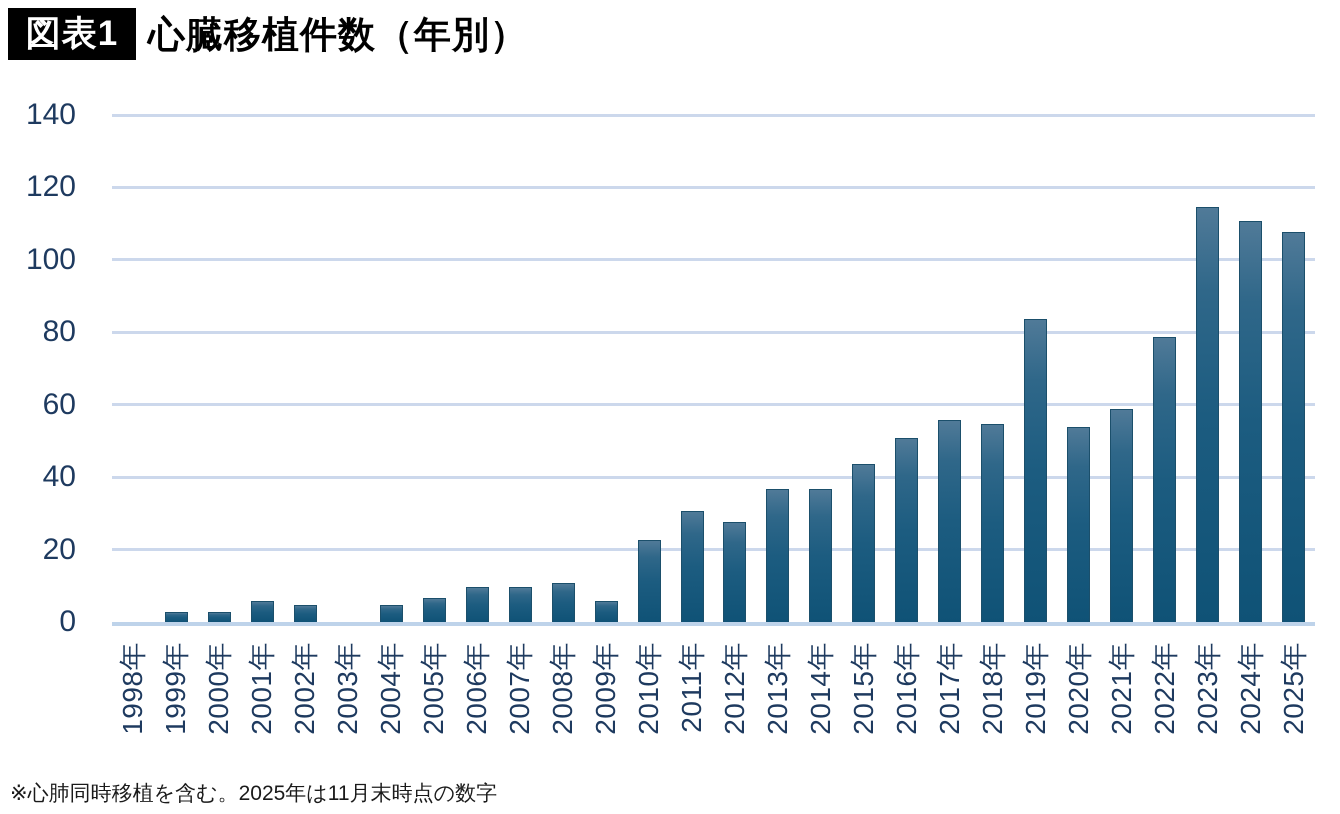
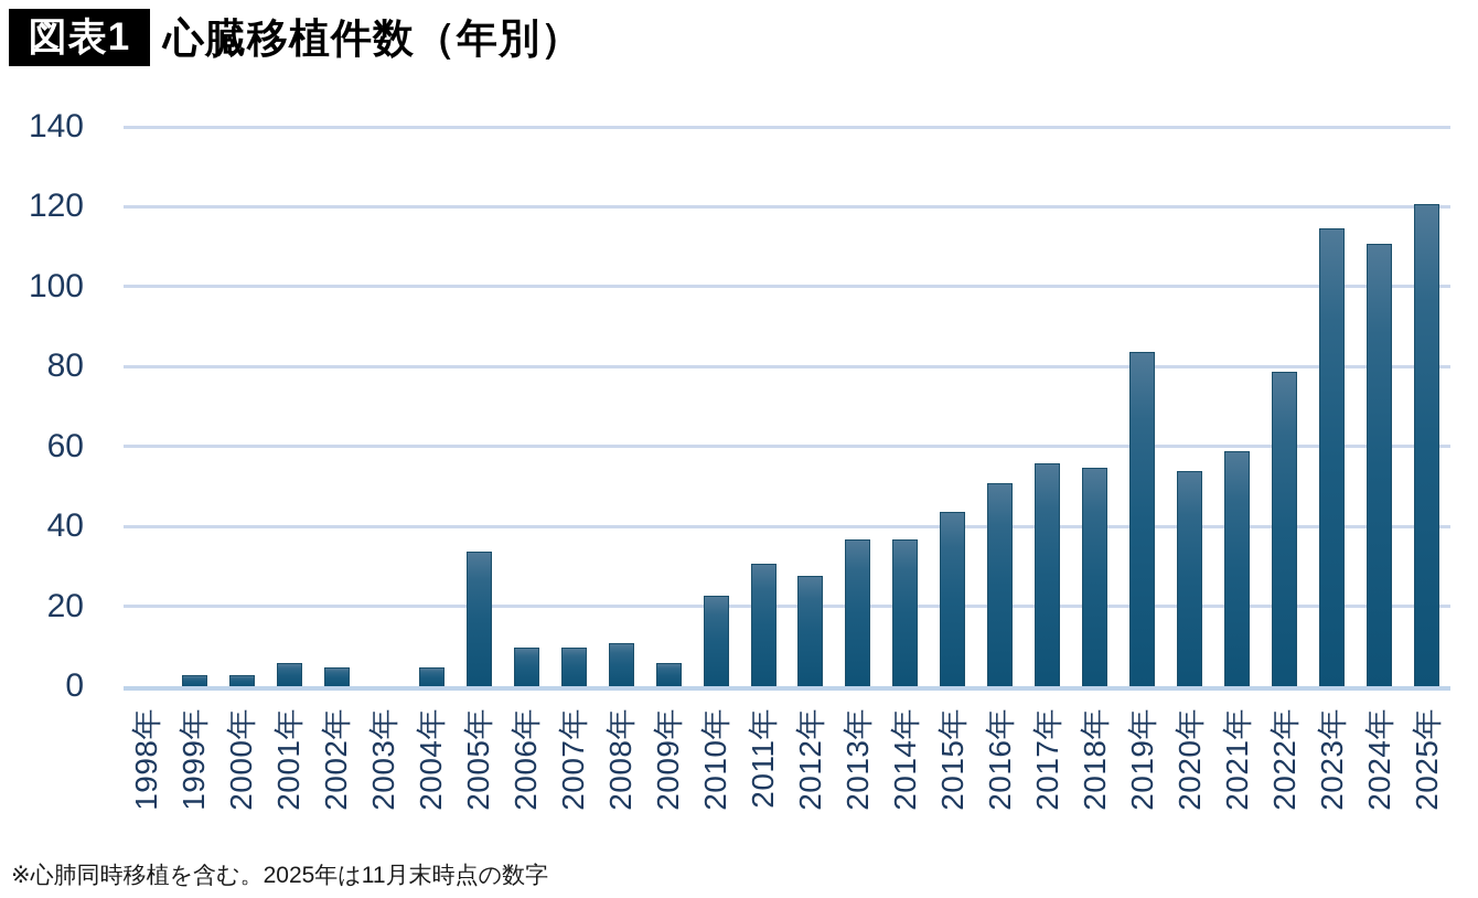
2005年: 7 -> 34
2025年: 108 -> 121
